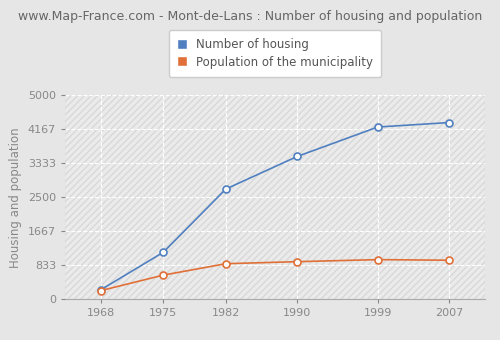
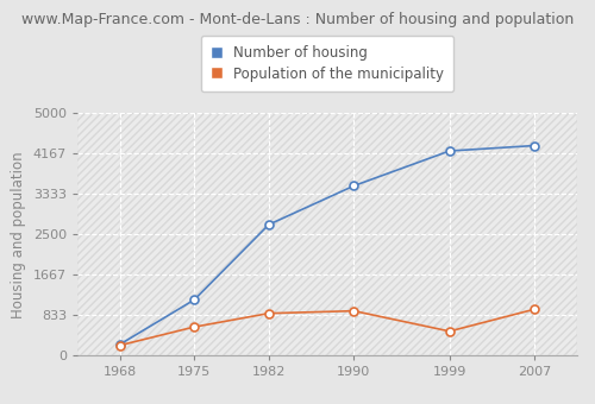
Population of the municipality/1999: 970 -> 500
